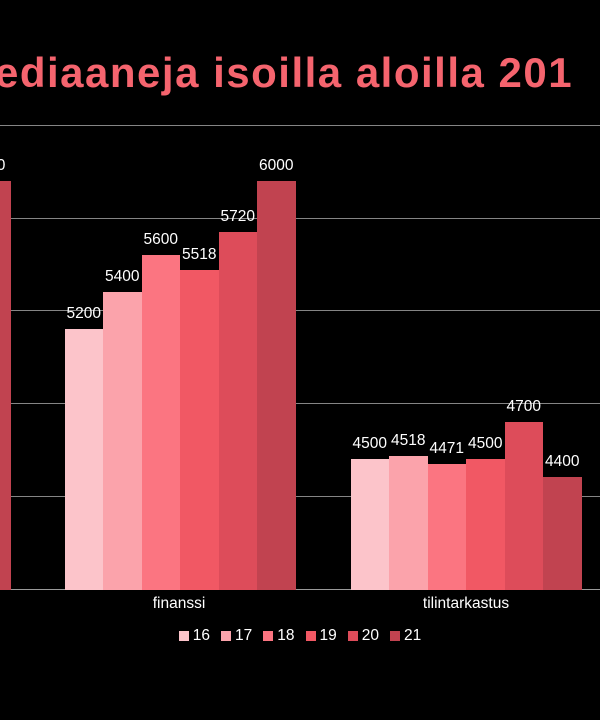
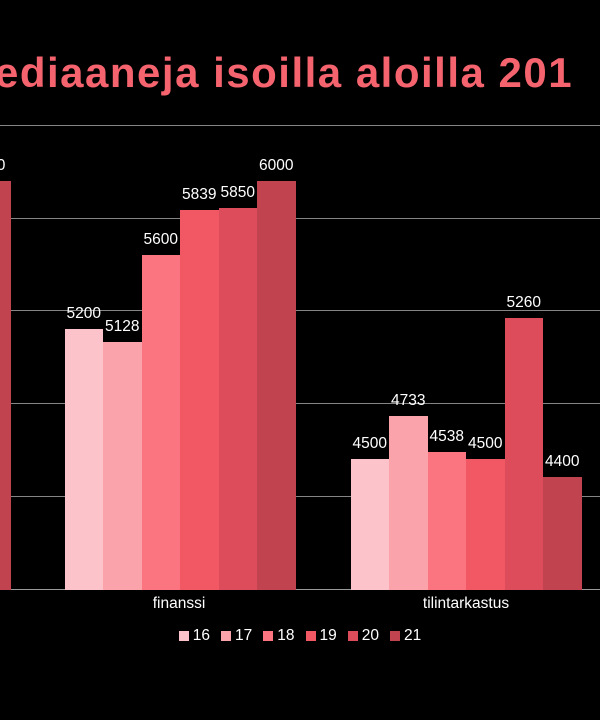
17/finanssi: 5400 -> 5128
19/finanssi: 5518 -> 5839
20/finanssi: 5720 -> 5850
17/tilintarkastus: 4518 -> 4733
18/tilintarkastus: 4471 -> 4538
20/tilintarkastus: 4700 -> 5260
